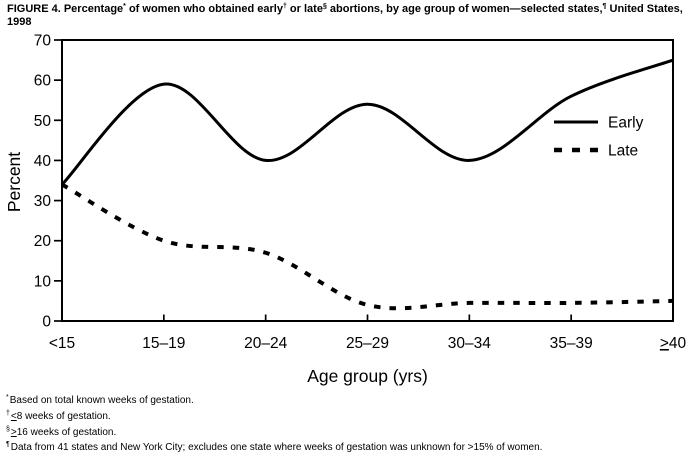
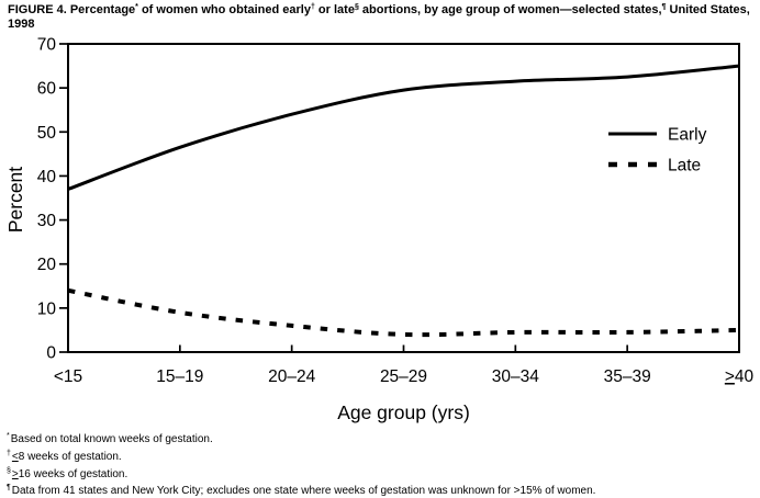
Early/<15: 34 -> 37
Late/<15: 34 -> 14
Early/15–19: 59 -> 46
Late/15–19: 20 -> 9
Early/20–24: 40 -> 54
Late/20–24: 17 -> 6
Early/25–29: 54 -> 60
Early/30–34: 40 -> 62
Early/35–39: 56 -> 62
